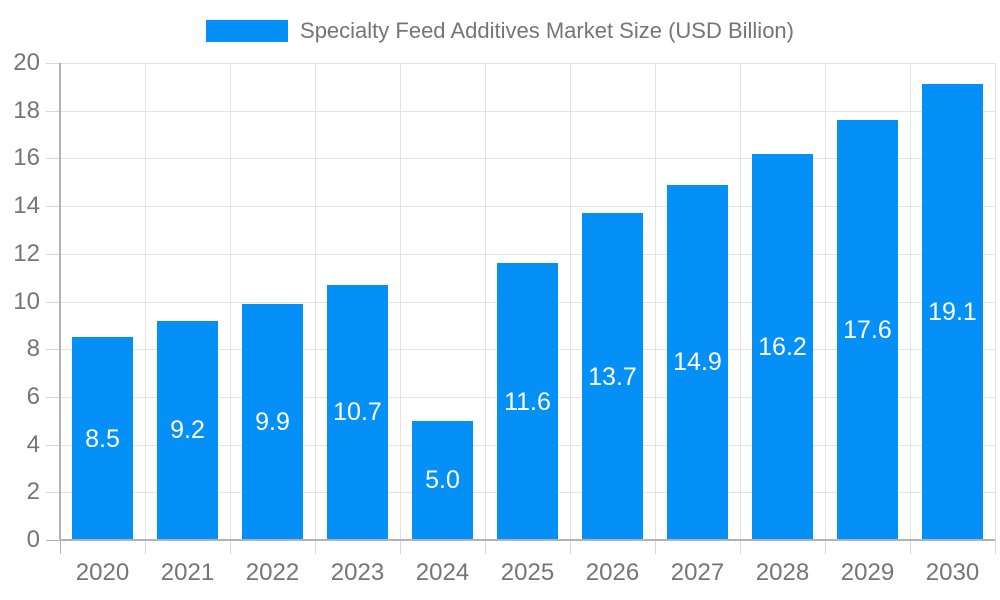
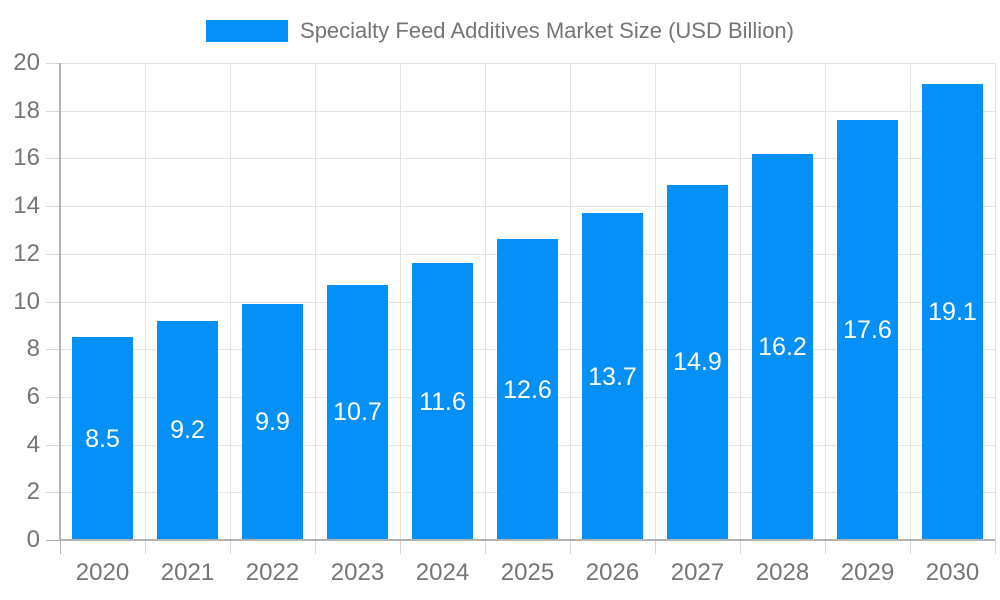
2024: 5.0 -> 11.6
2025: 11.6 -> 12.6
